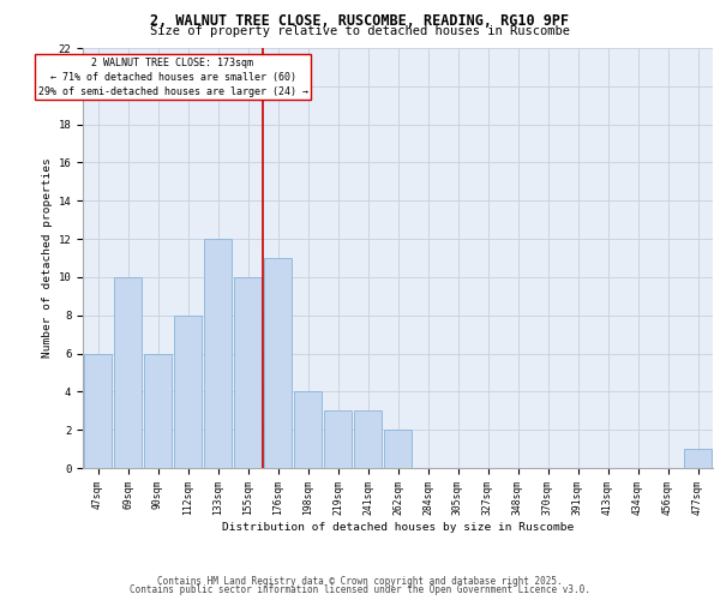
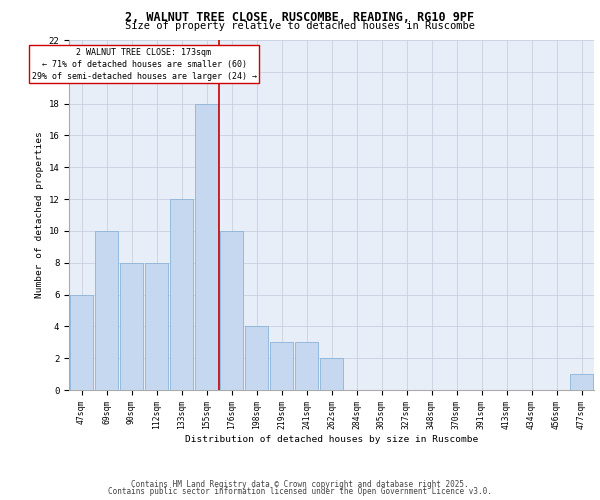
90sqm: 6 -> 8
155sqm: 10 -> 18
176sqm: 11 -> 10
